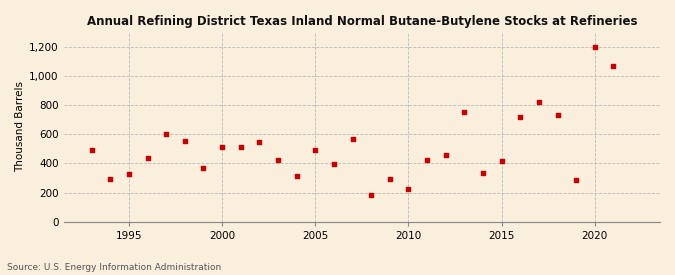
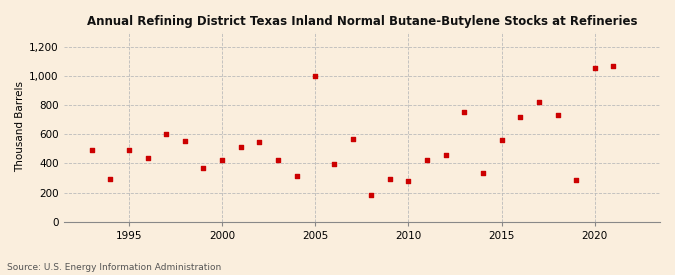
1995: 320 -> 490
2000: 510 -> 420
2005: 490 -> 1,000
2010: 220 -> 280
2015: 420 -> 560
2020: 1,200 -> 1,050
